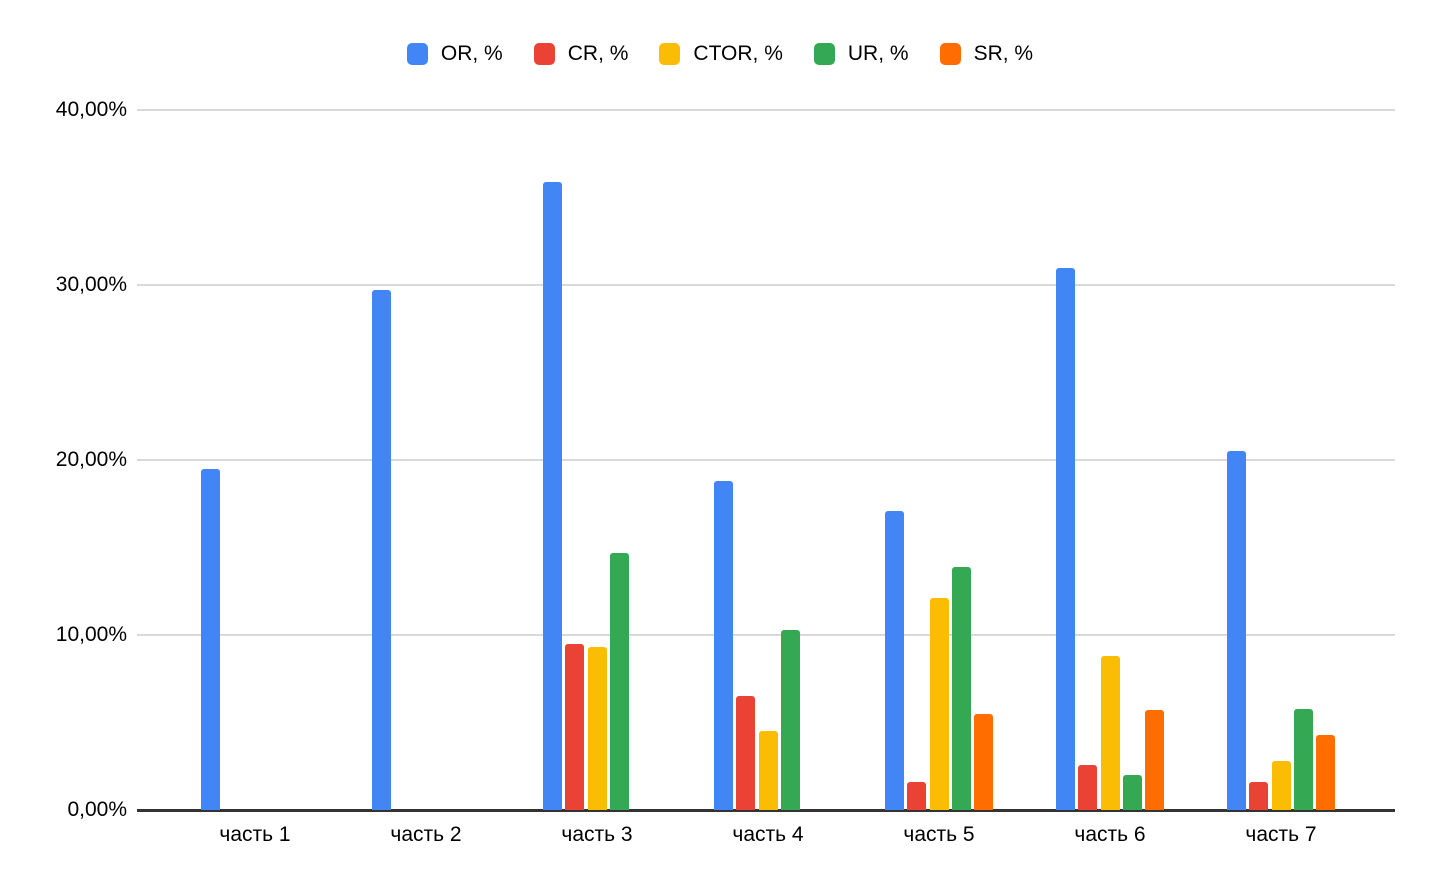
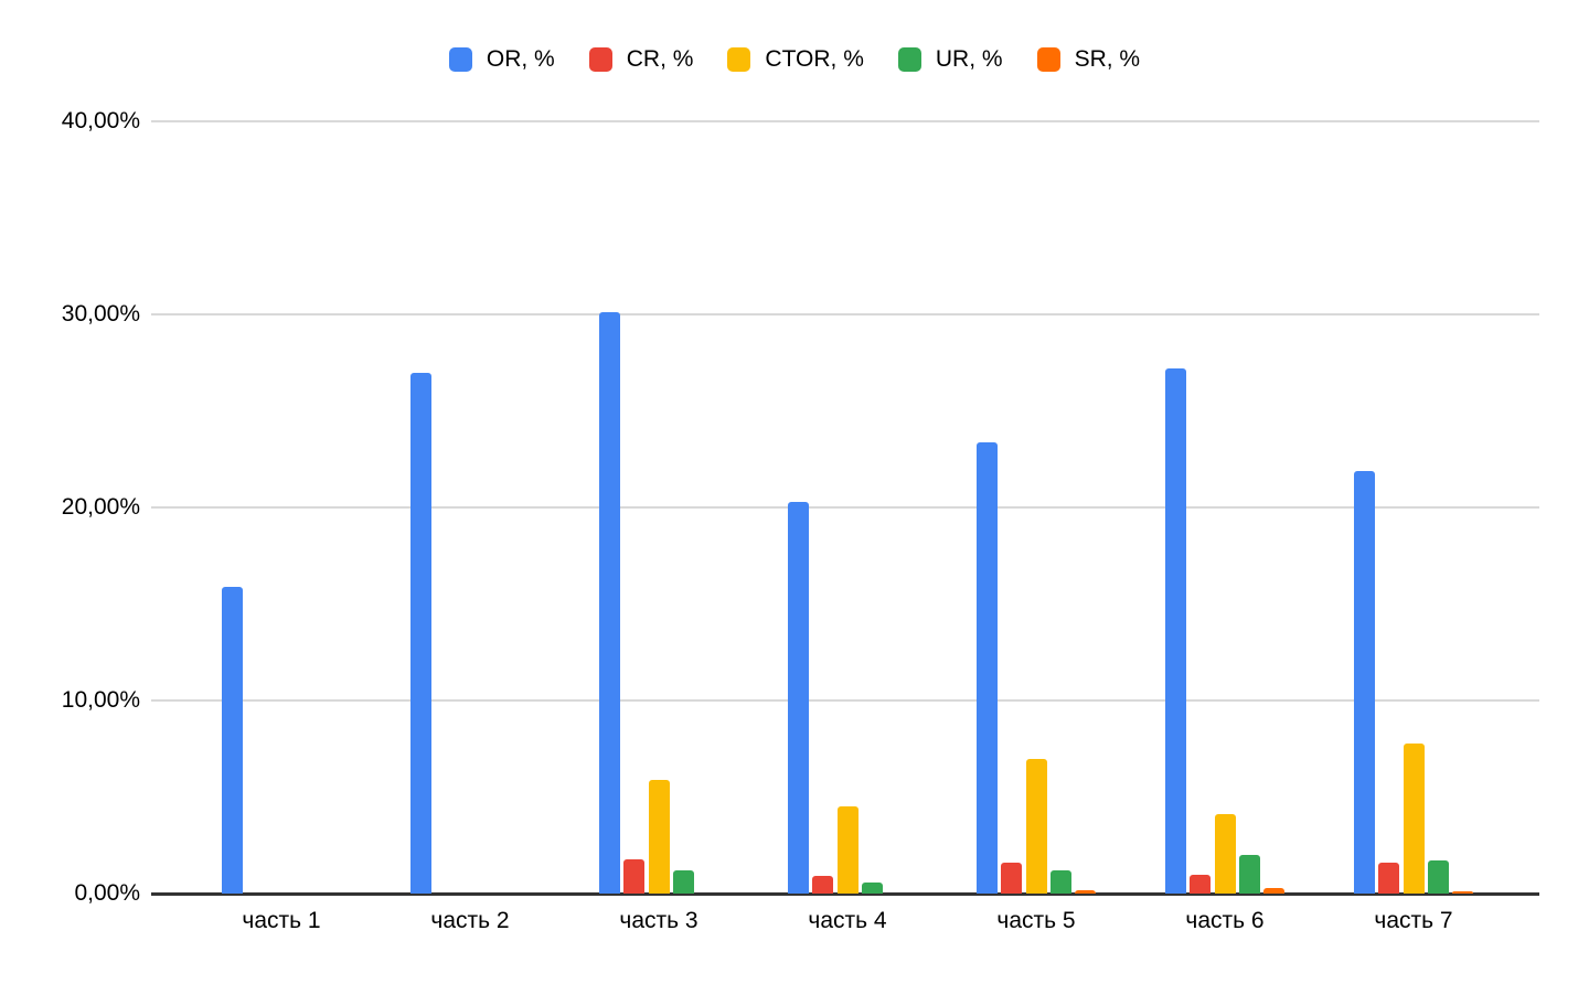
OR, %/часть 1: 19,5% -> 15,9%
OR, %/часть 2: 29,7% -> 27,0%
OR, %/часть 3: 35,9% -> 30,1%
CR, %/часть 3: 9,5% -> 1,8%
CTOR, %/часть 3: 9,3% -> 5,9%
UR, %/часть 3: 14,7% -> 1,2%
OR, %/часть 4: 18,8% -> 20,3%
CR, %/часть 4: 6,5% -> 0,9%
UR, %/часть 4: 10,3% -> 0,6%
OR, %/часть 5: 17,1% -> 23,4%
CTOR, %/часть 5: 12,1% -> 7,0%
UR, %/часть 5: 13,9% -> 1,2%
SR, %/часть 5: 5,5% -> 0,2%
OR, %/часть 6: 31,0% -> 27,2%
CR, %/часть 6: 2,6% -> 1,0%
CTOR, %/часть 6: 8,8% -> 4,1%
SR, %/часть 6: 5,7% -> 0,3%
OR, %/часть 7: 20,5% -> 21,9%
CTOR, %/часть 7: 2,8% -> 7,8%
UR, %/часть 7: 5,8% -> 1,7%
SR, %/часть 7: 4,3% -> 0,1%
